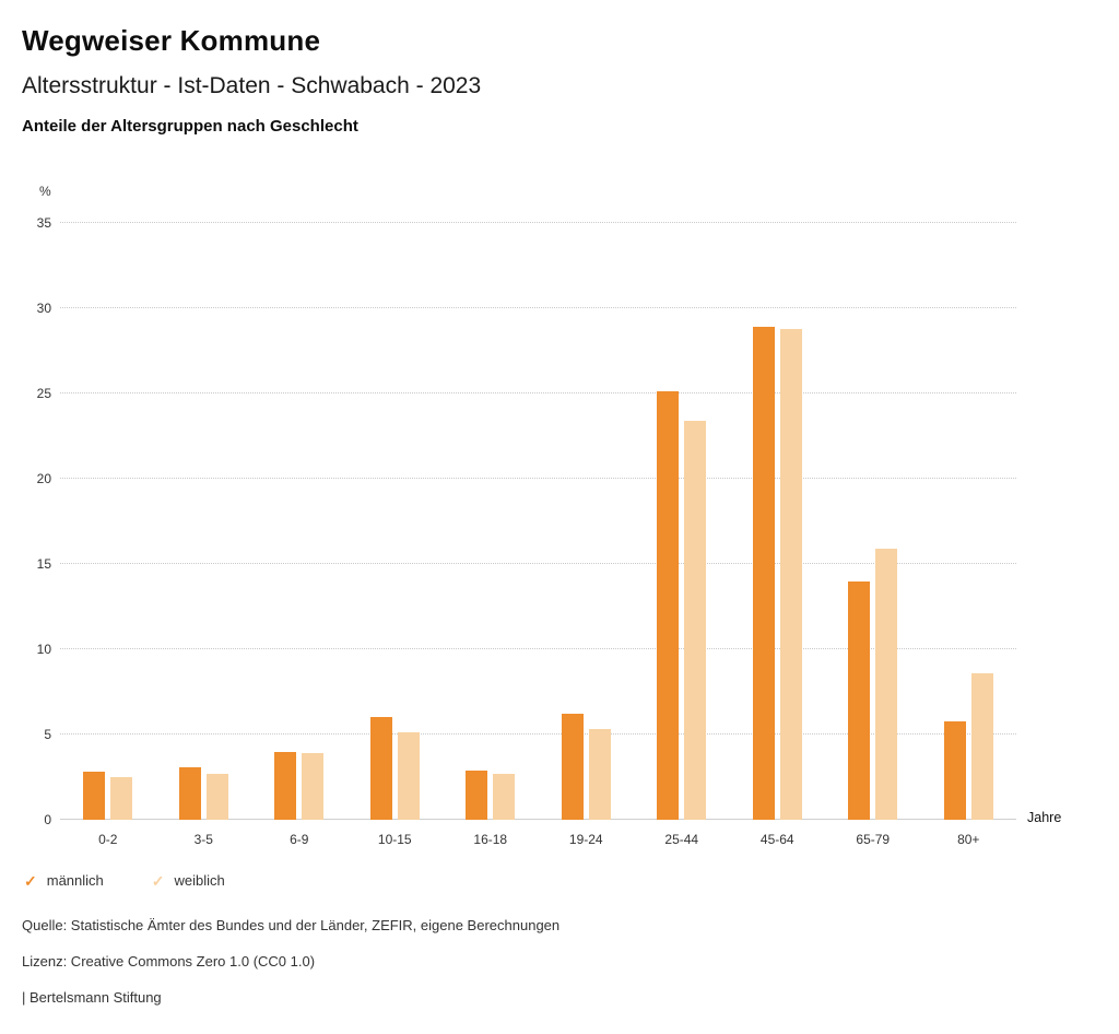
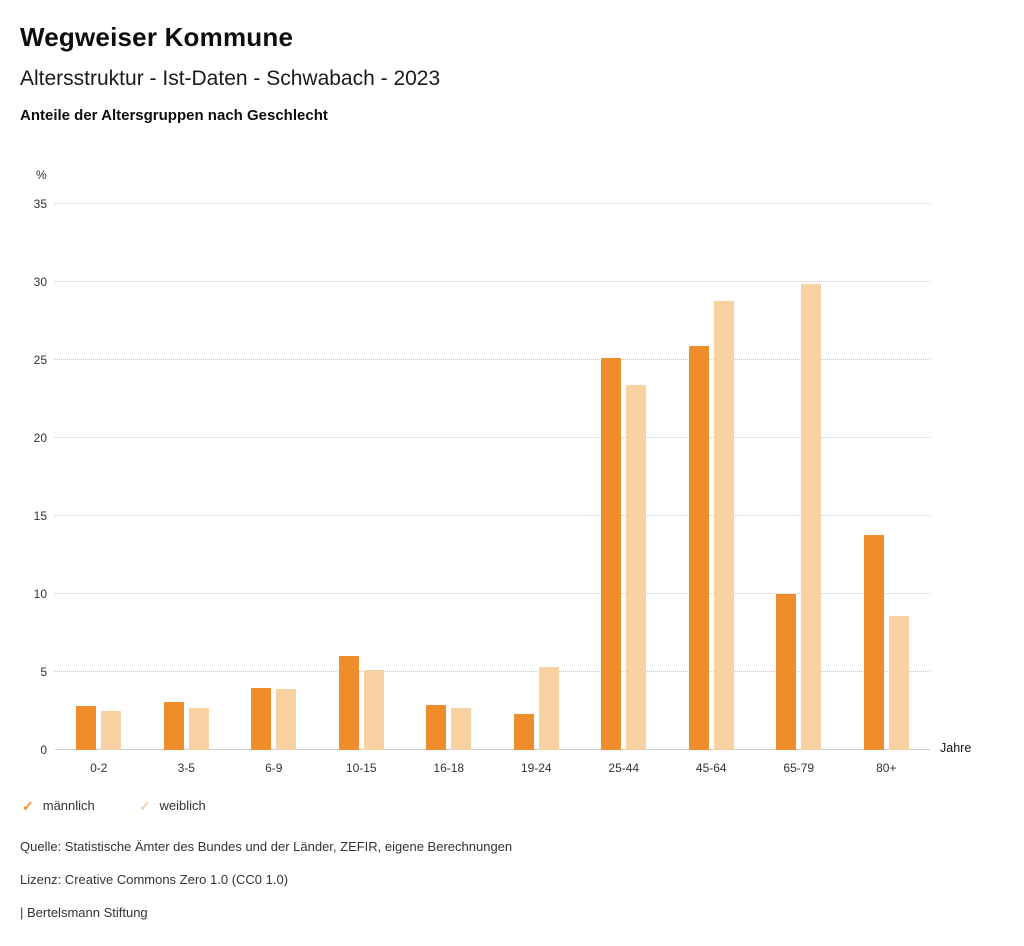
männlich/19-24: 6.2 -> 2.3
männlich/45-64: 28.9 -> 25.9
männlich/65-79: 14.0 -> 10.0
weiblich/65-79: 15.9 -> 29.9
männlich/80+: 5.8 -> 13.8
